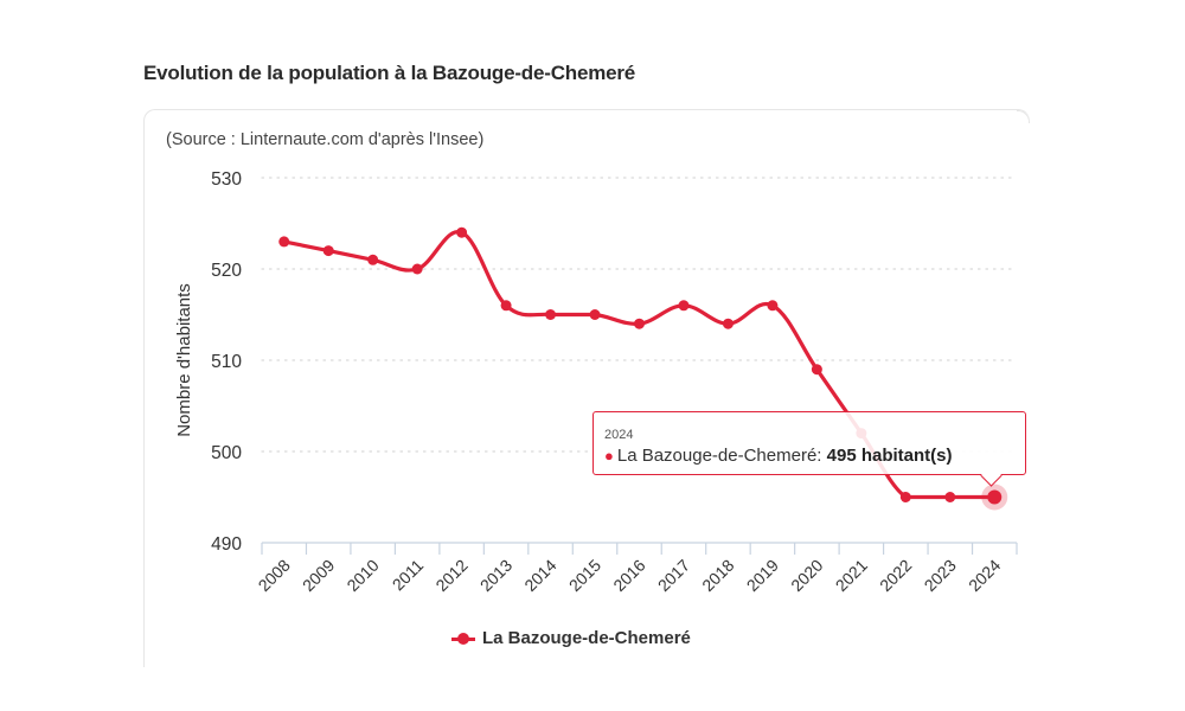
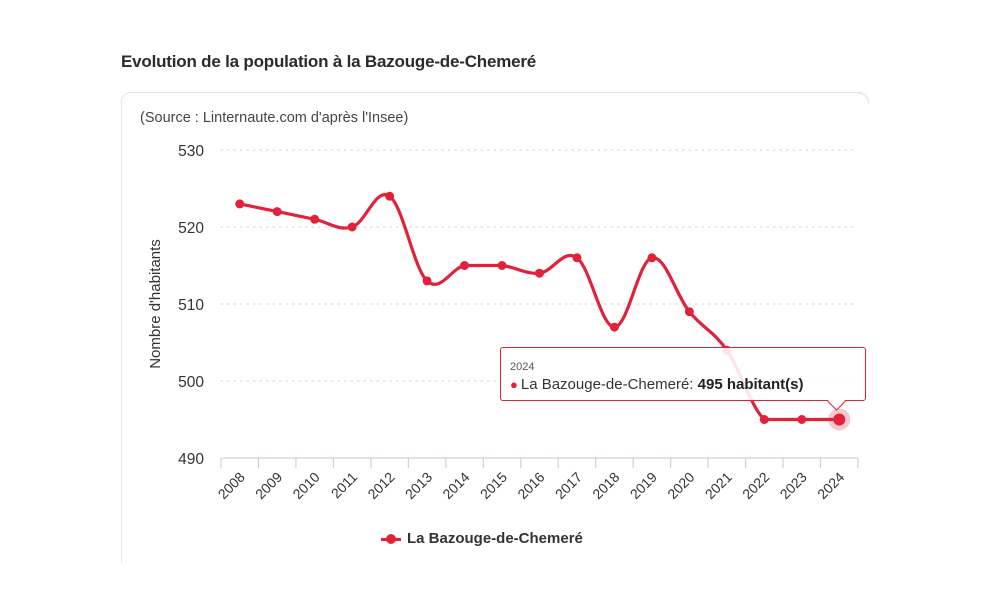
2013: 516 -> 513
2018: 514 -> 507
2021: 502 -> 504
